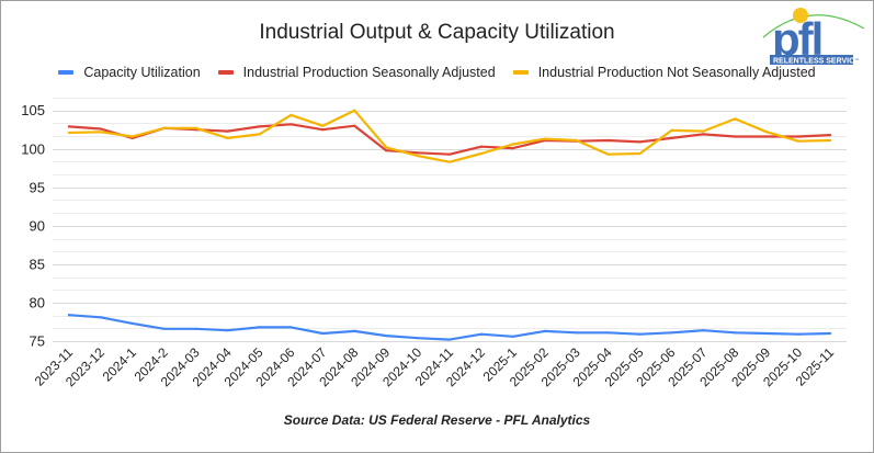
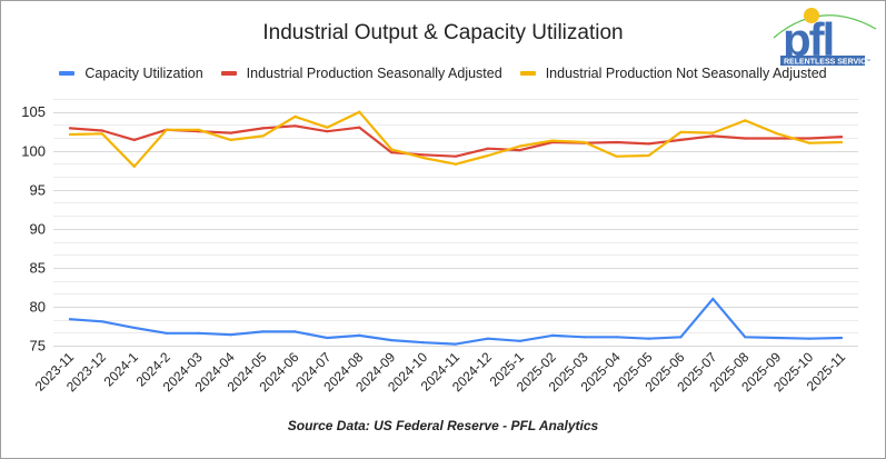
Industrial Production Not Seasonally Adjusted/2024-1: 102 -> 98
Capacity Utilization/2025-07: 76 -> 81
